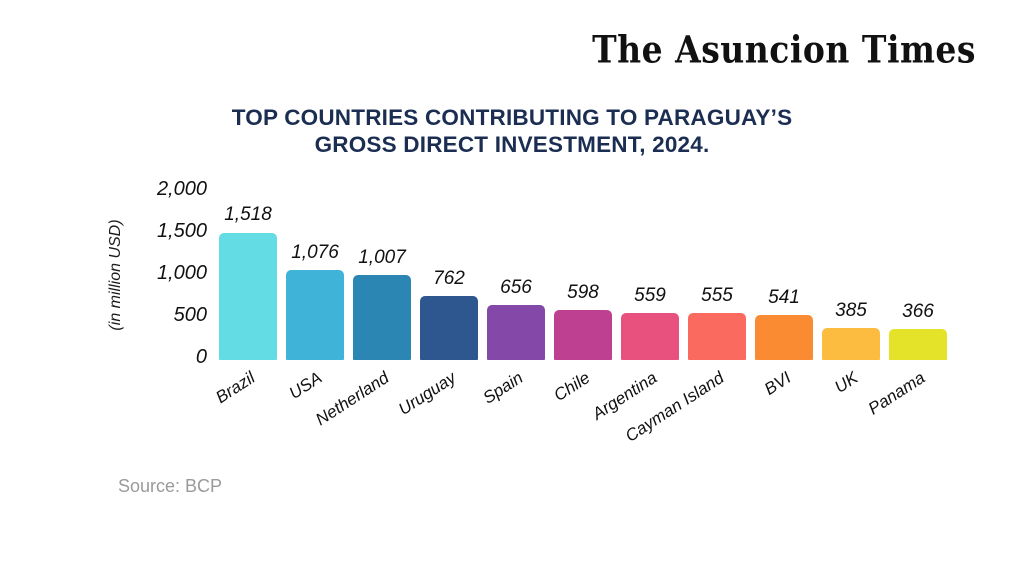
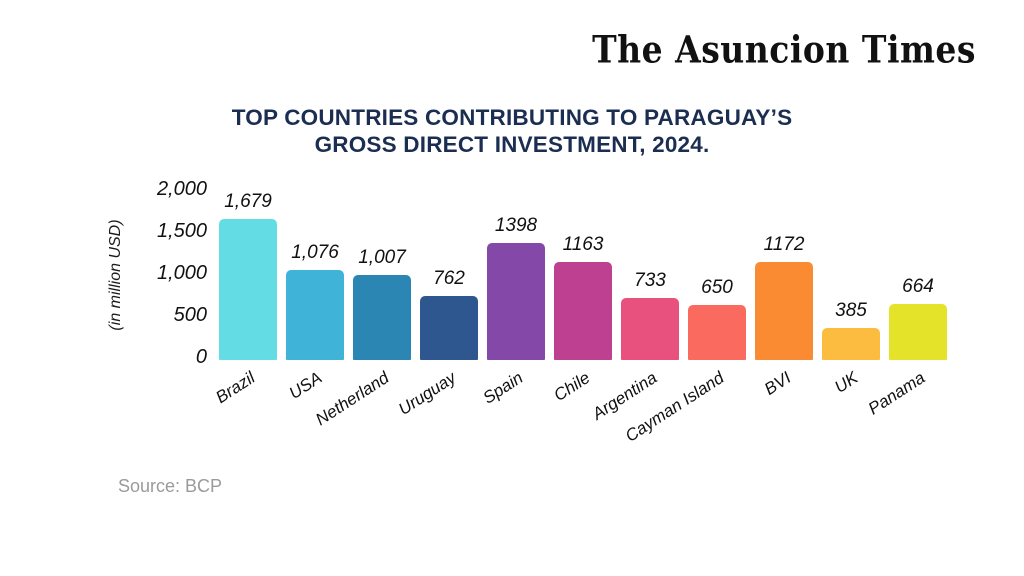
Brazil: 1,518 -> 1,679
Spain: 656 -> 1398
Chile: 598 -> 1163
Argentina: 559 -> 733
Cayman Island: 555 -> 650
BVI: 541 -> 1172
Panama: 366 -> 664
